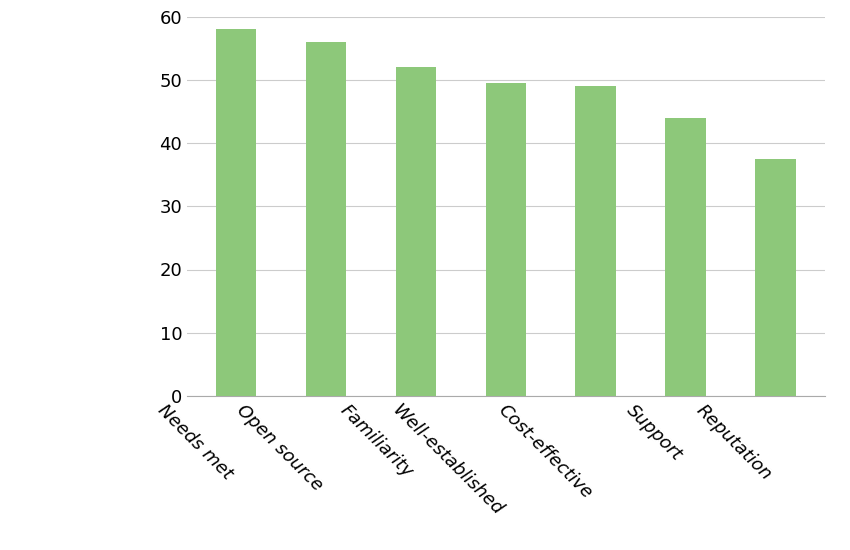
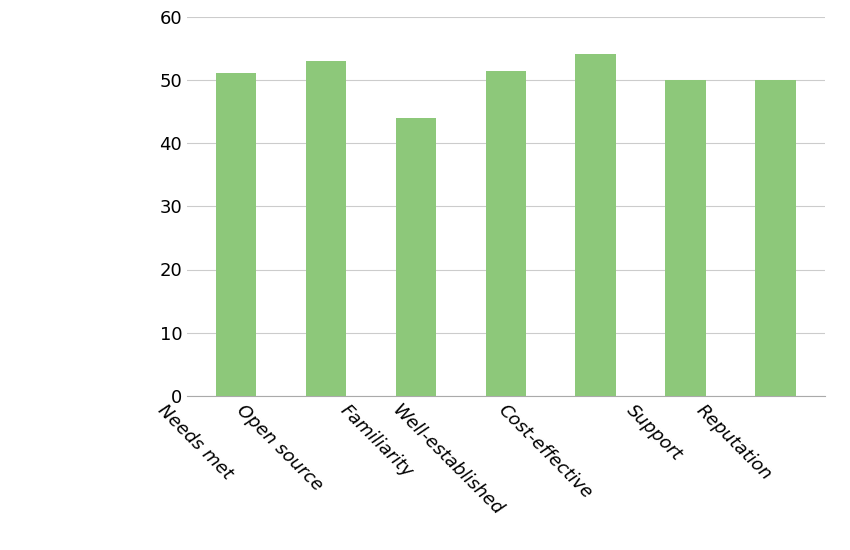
Needs met: 58.0 -> 51.0
Open source: 56.0 -> 53.0
Familiarity: 52.0 -> 44.0
Well-established: 49.5 -> 51.4
Cost-effective: 49.0 -> 54.0
Support: 44.0 -> 50.0
Reputation: 37.5 -> 50.0
